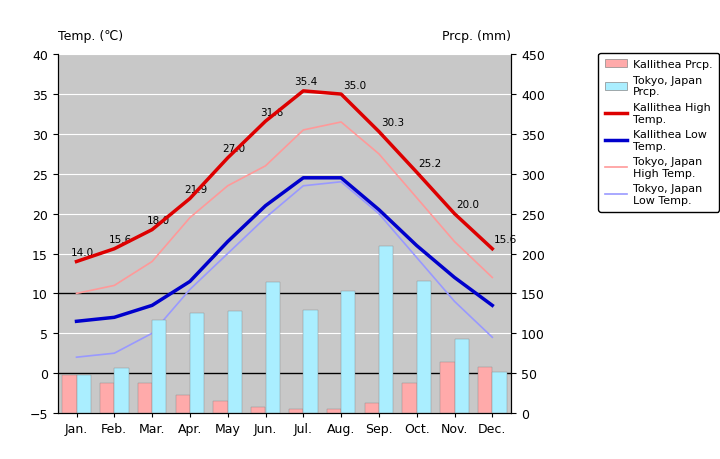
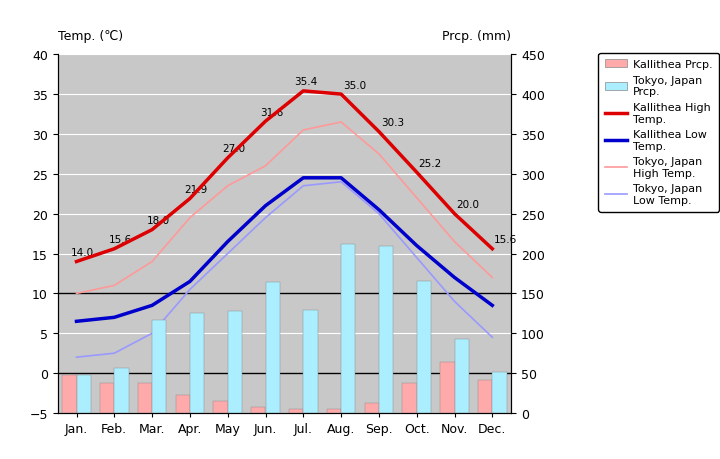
Tokyo, Japan Prcp./Aug.: 153 -> 212
Kallithea Prcp./Dec.: 58 -> 42
